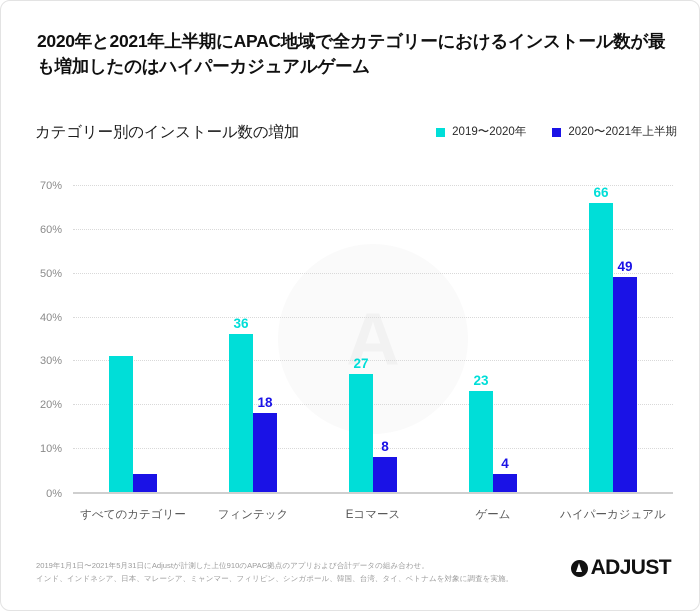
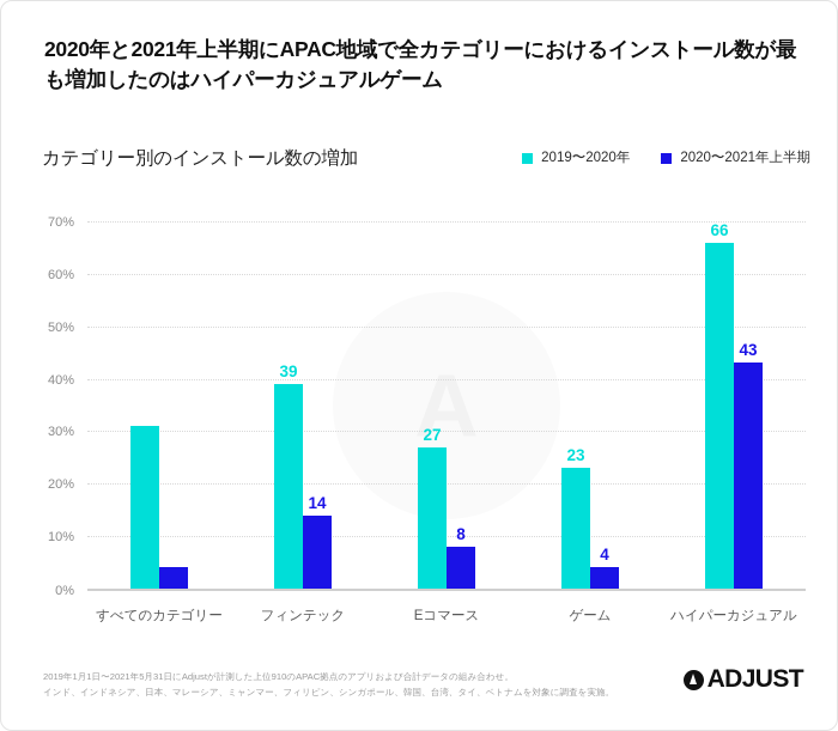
2019〜2020年/フィンテック: 36 -> 39
2020〜2021年上半期/フィンテック: 18 -> 14
2020〜2021年上半期/ハイパーカジュアル: 49 -> 43
